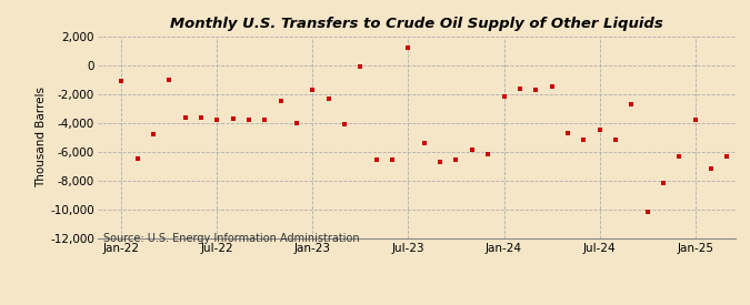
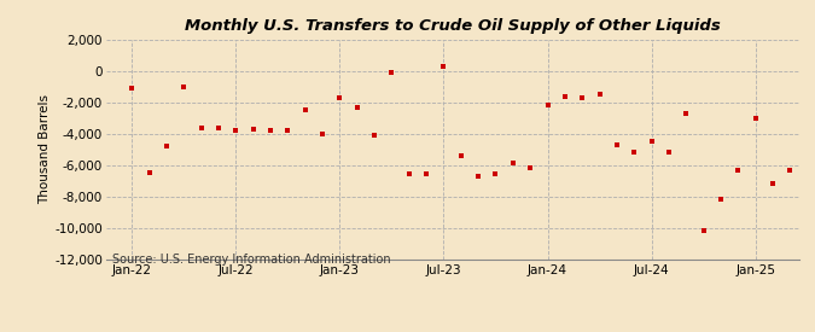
Jul-23: 1,200 -> 300
Jan-25: -3,800 -> -3,000
